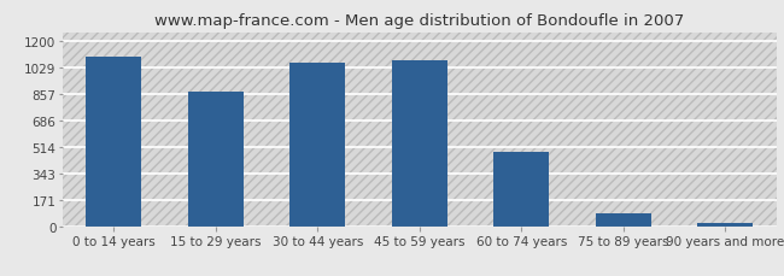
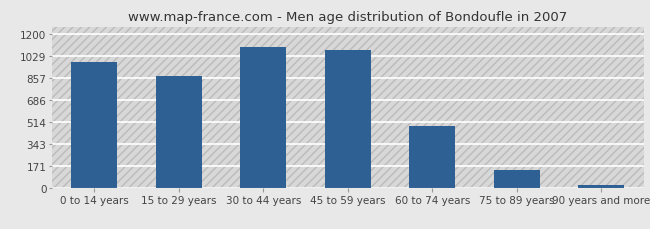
0 to 14 years: 1100 -> 980
30 to 44 years: 1060 -> 1100
75 to 89 years: 80 -> 140
